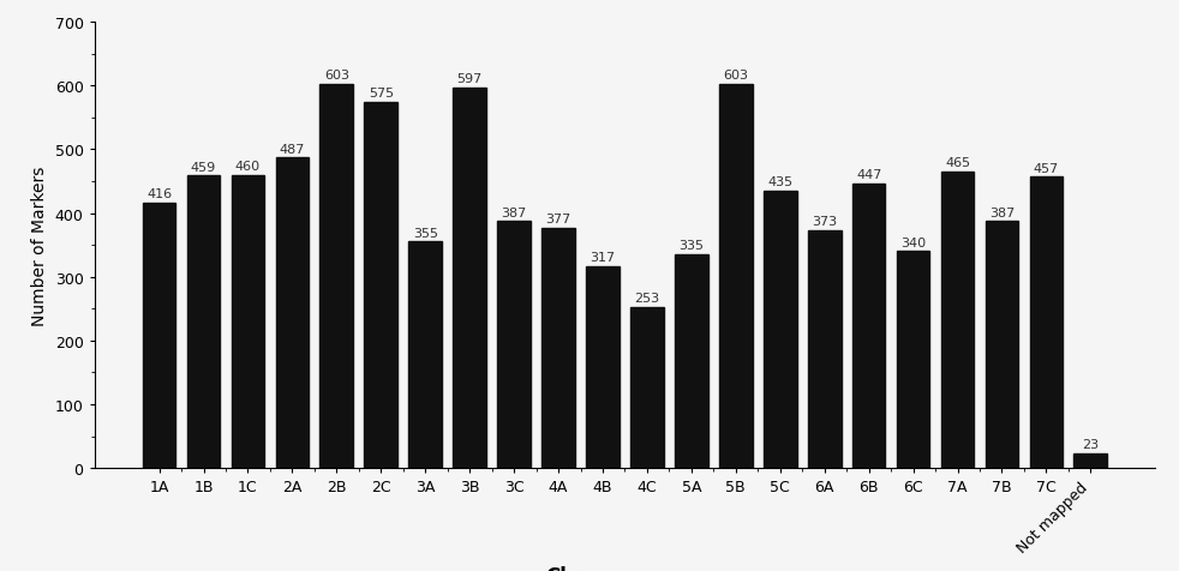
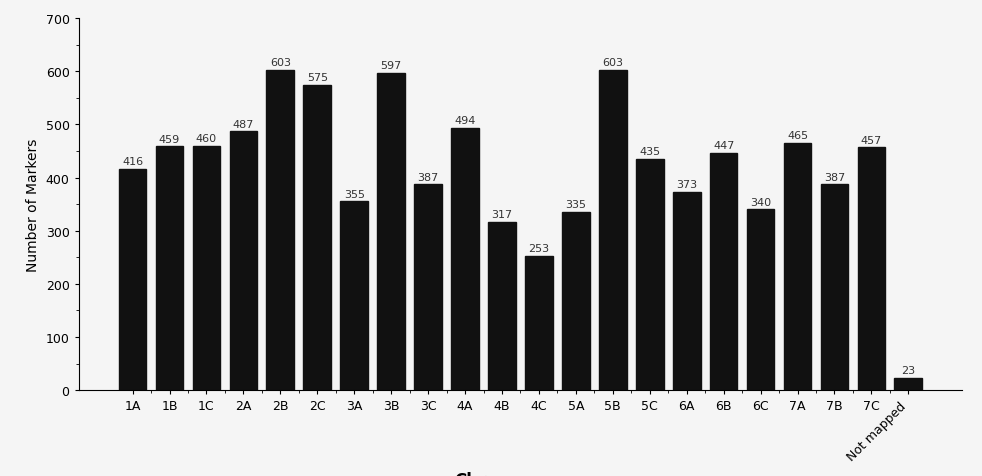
4A: 377 -> 494
